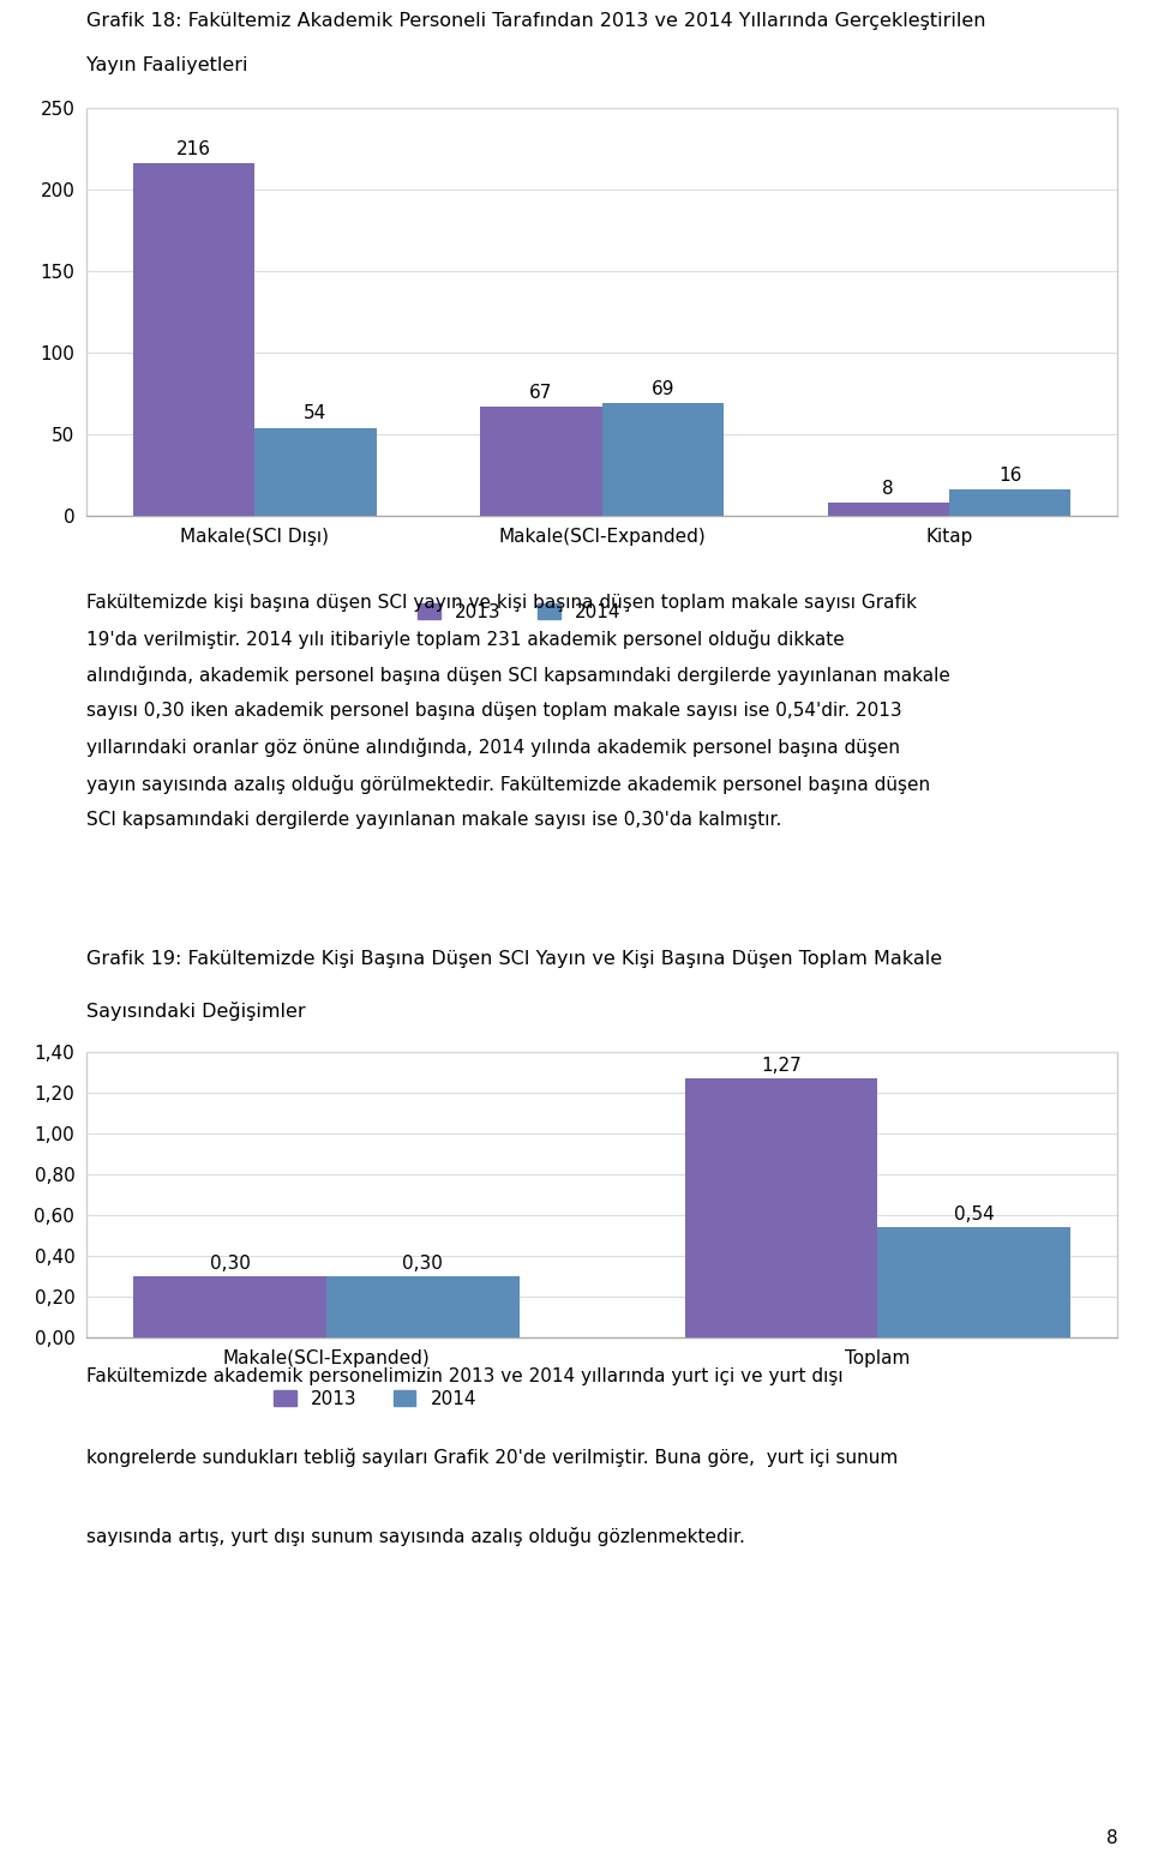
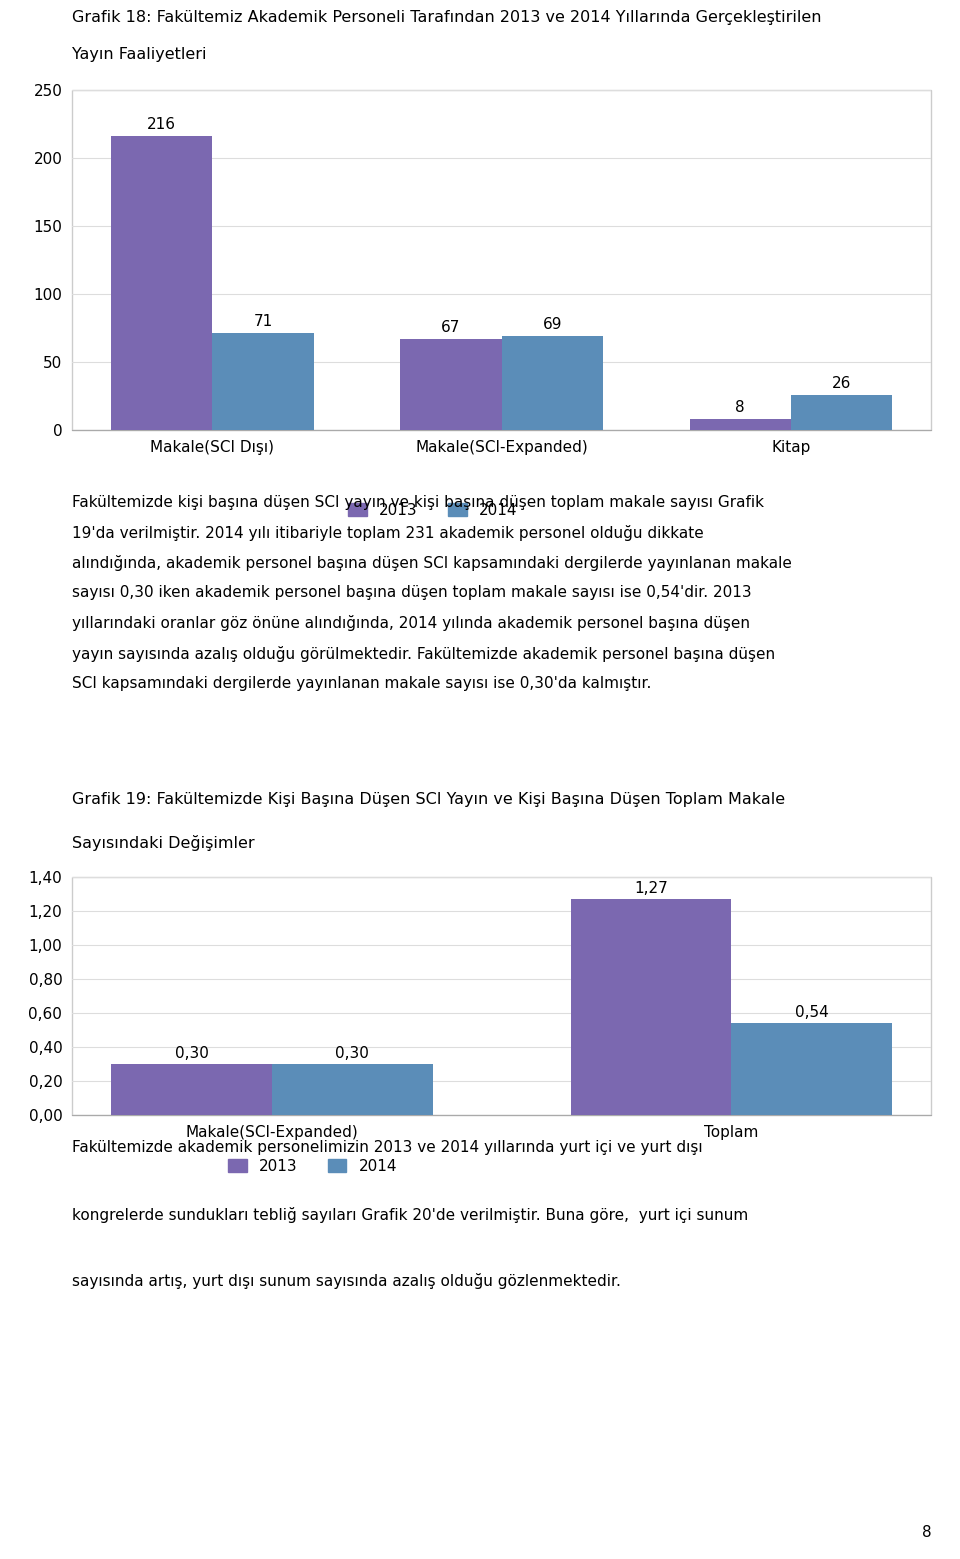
2014/Makale(SCI Dışı): 54 -> 71
2014/Kitap: 16 -> 26
